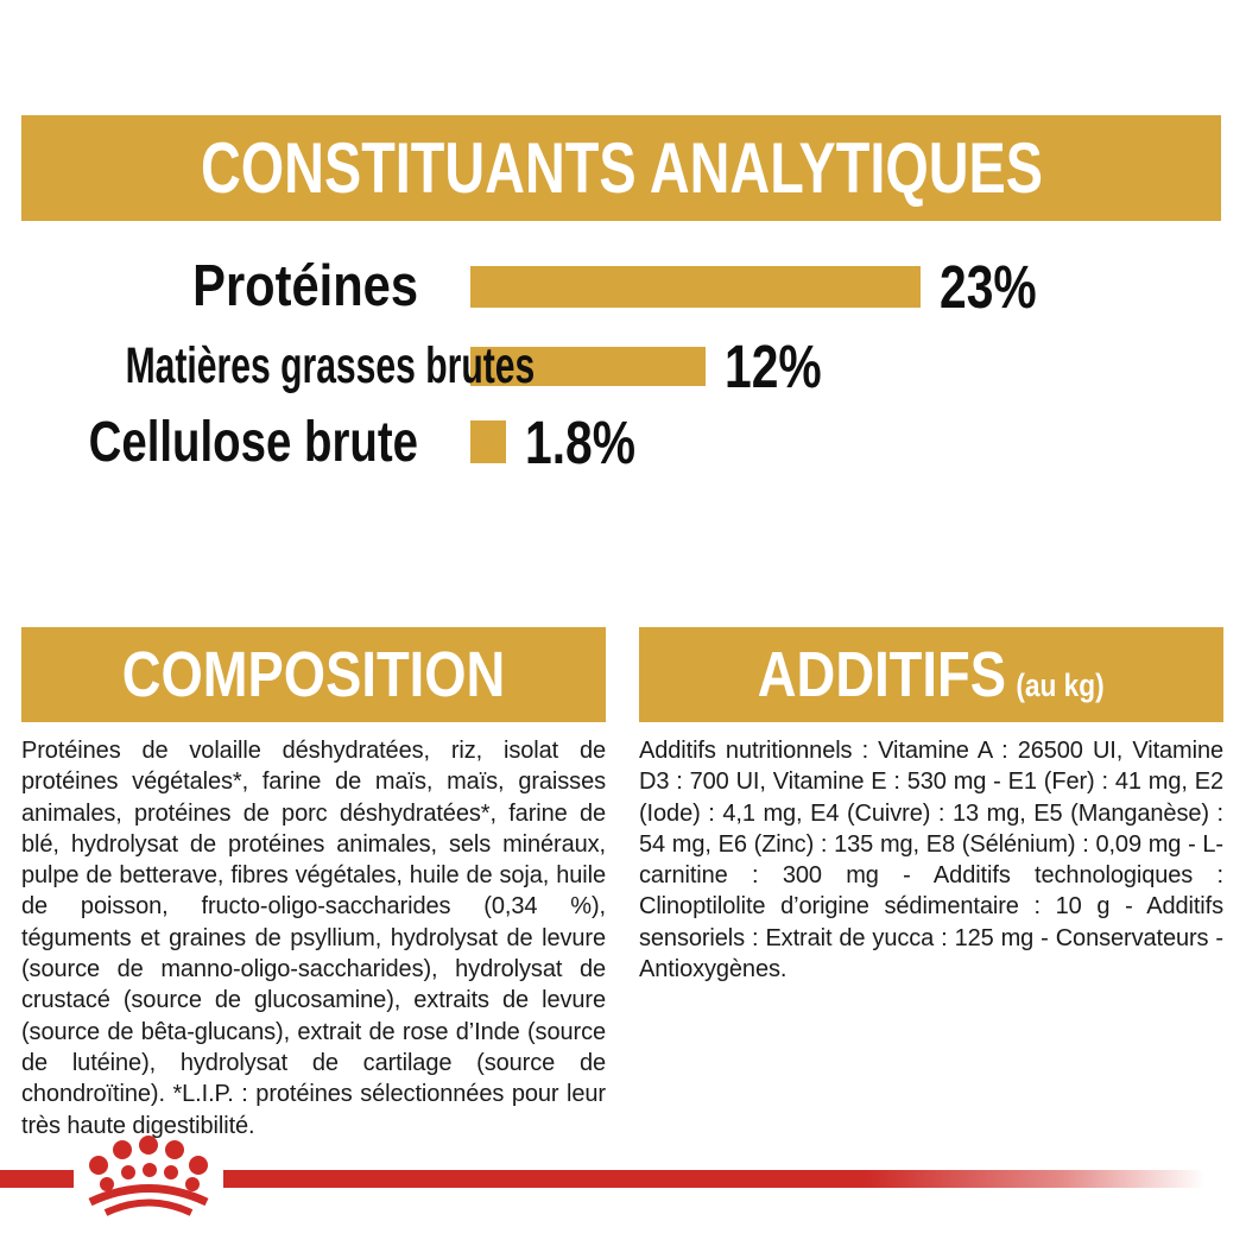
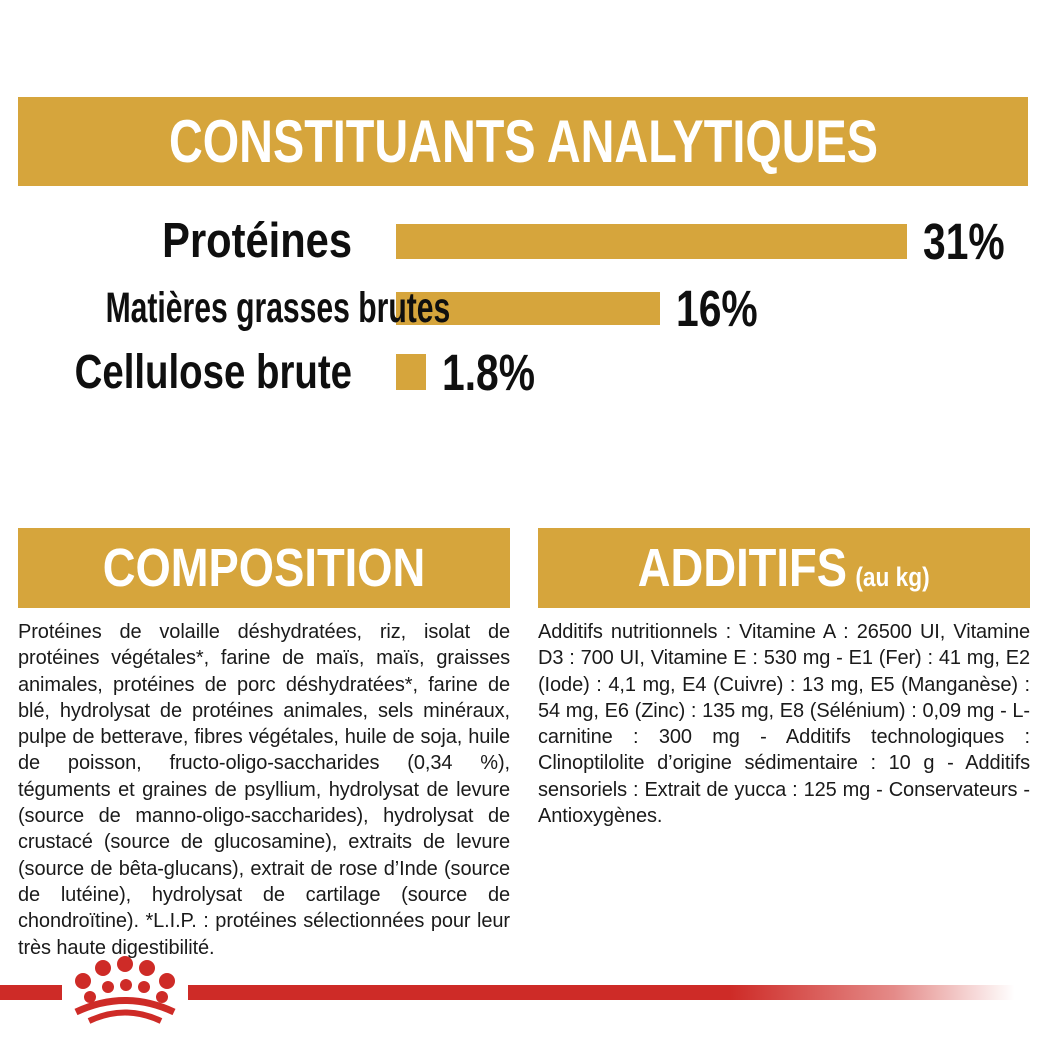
Protéines: 23% -> 31%
Matières grasses brutes: 12% -> 16%
